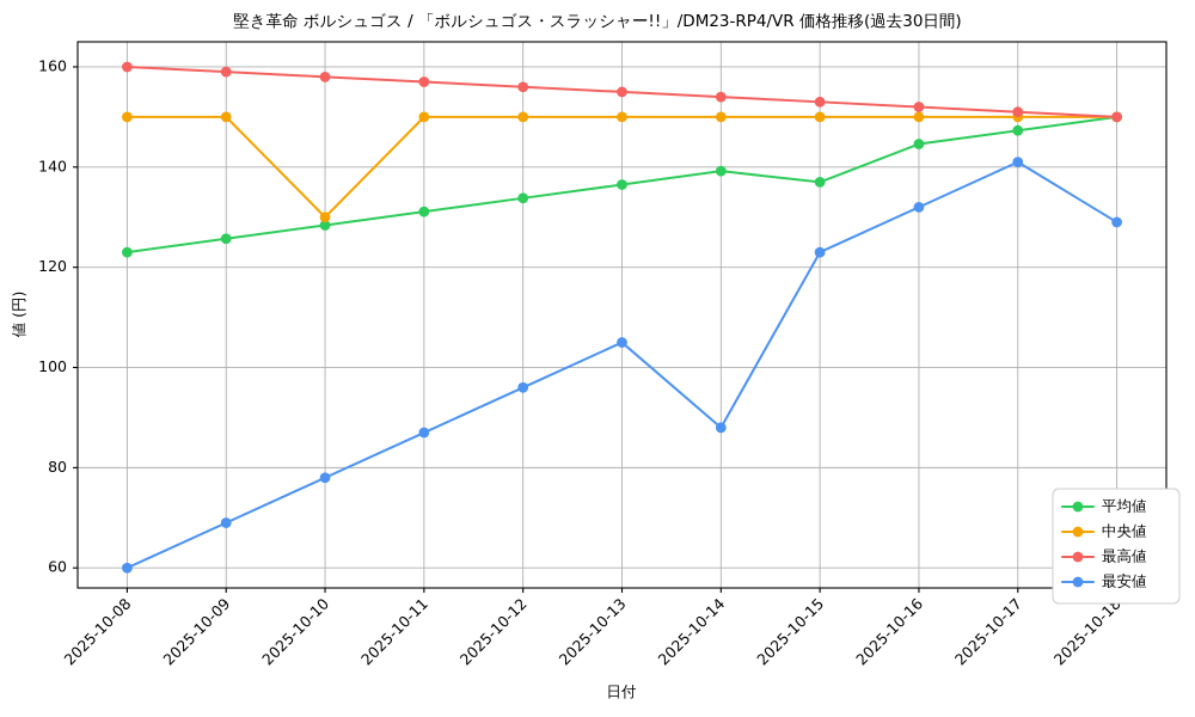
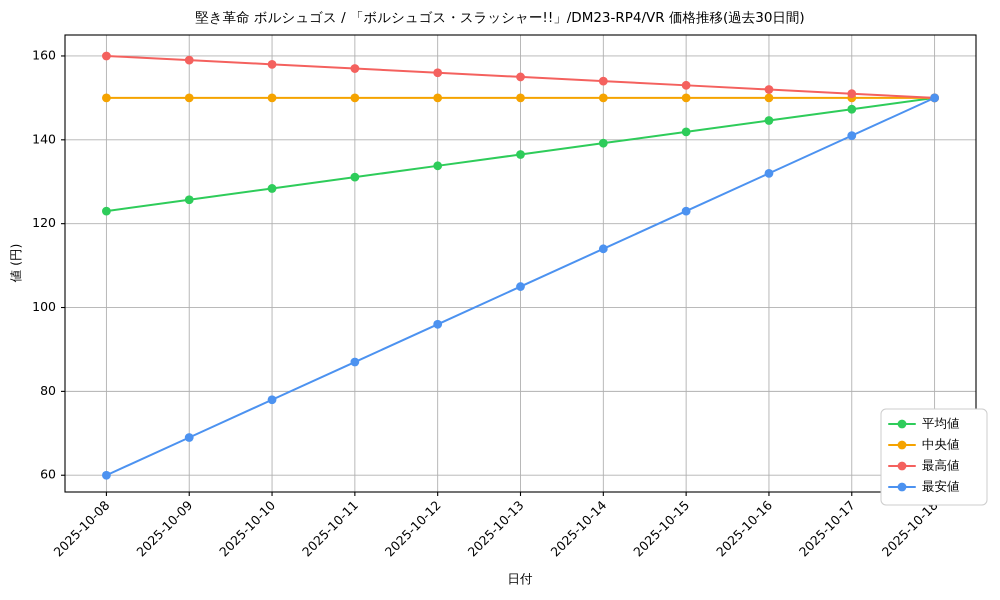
中央値/2025-10-10: 130 -> 150
最安値/2025-10-14: 88 -> 114
平均値/2025-10-15: 137 -> 142
最安値/2025-10-18: 129 -> 150
